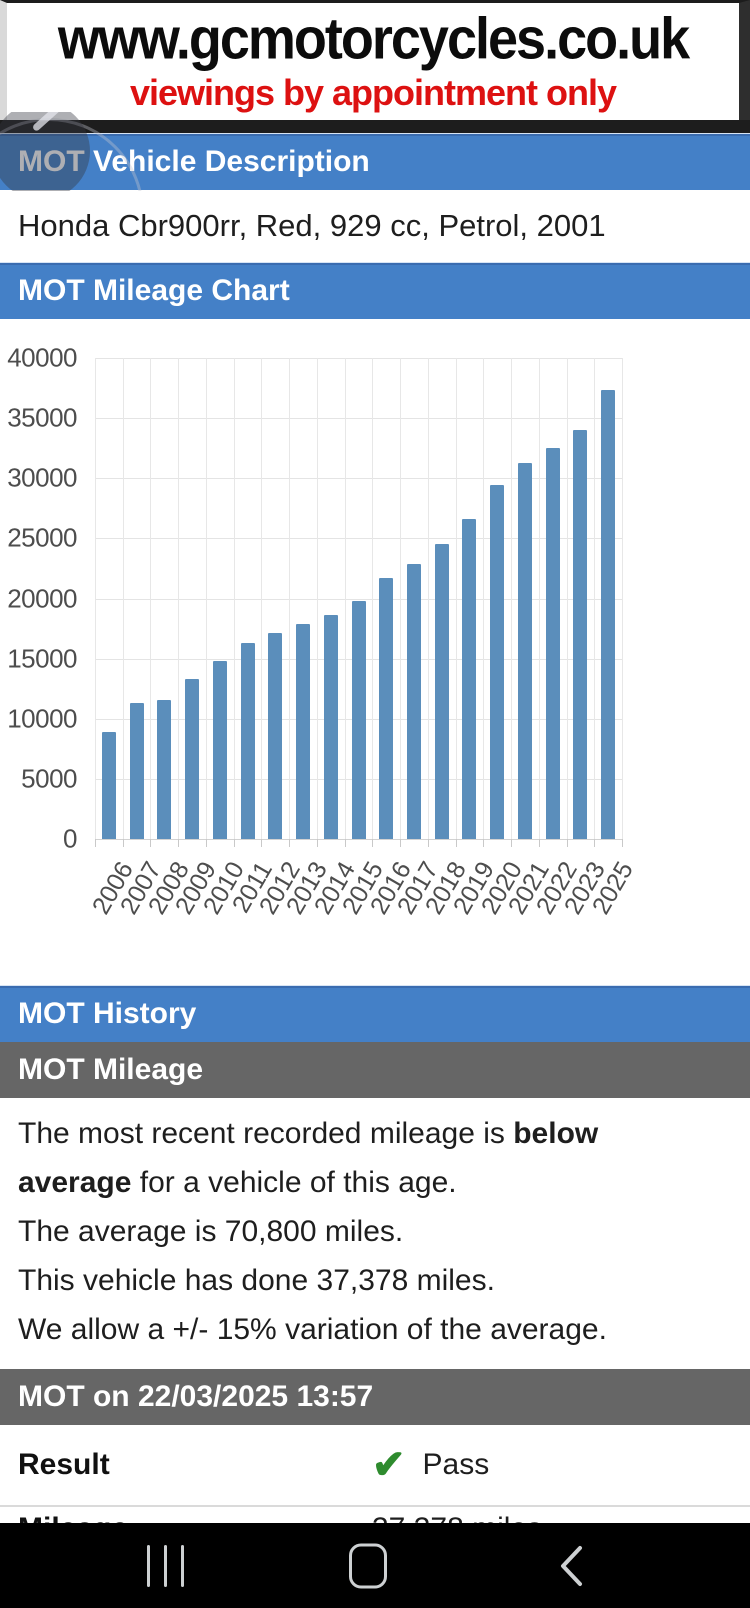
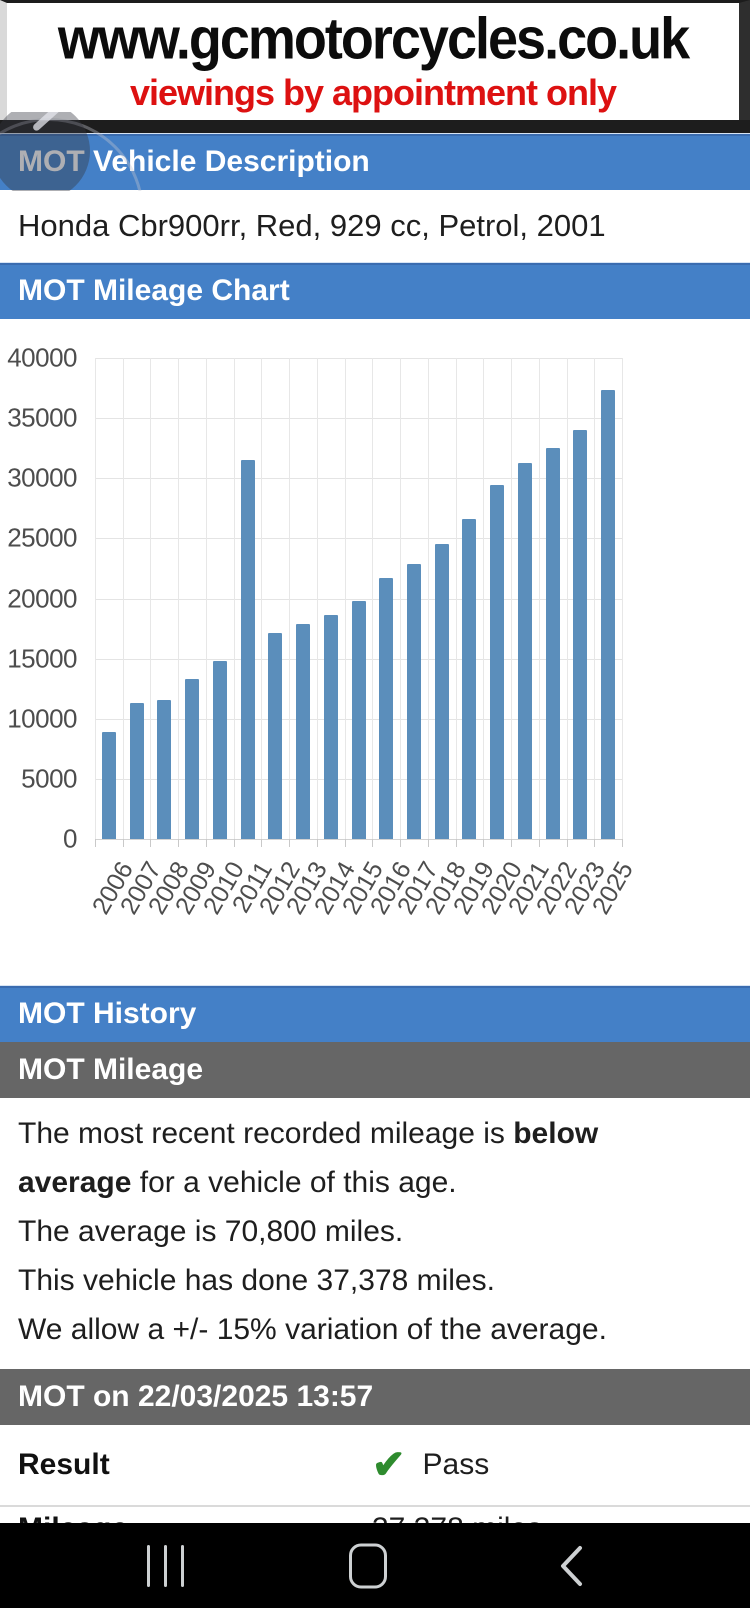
2011: 16300 -> 31500
